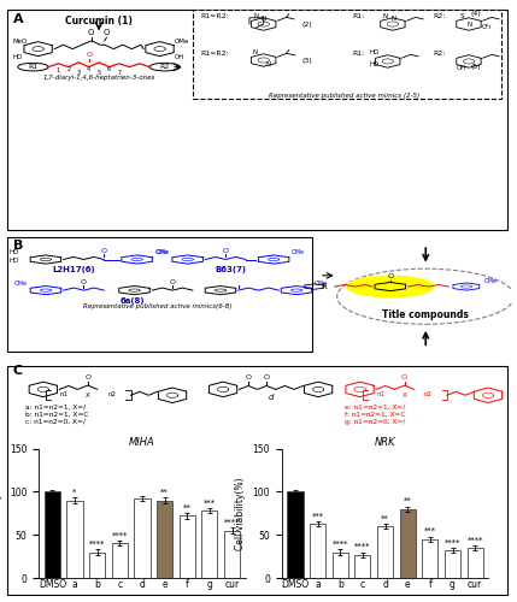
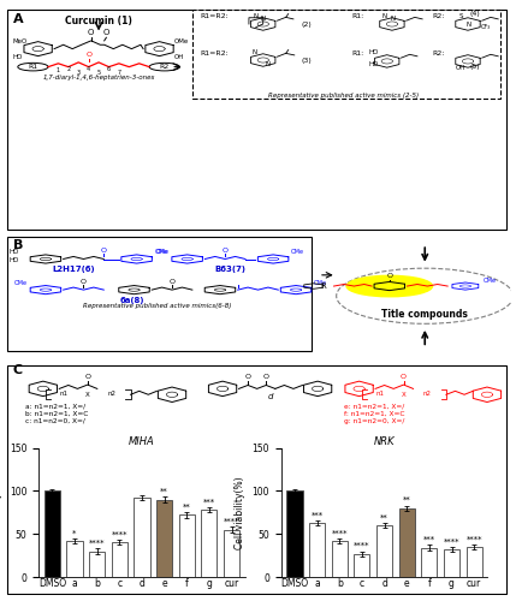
MIHA/a: 90 -> 42
NRK/b: 30 -> 42
NRK/f: 45 -> 34
